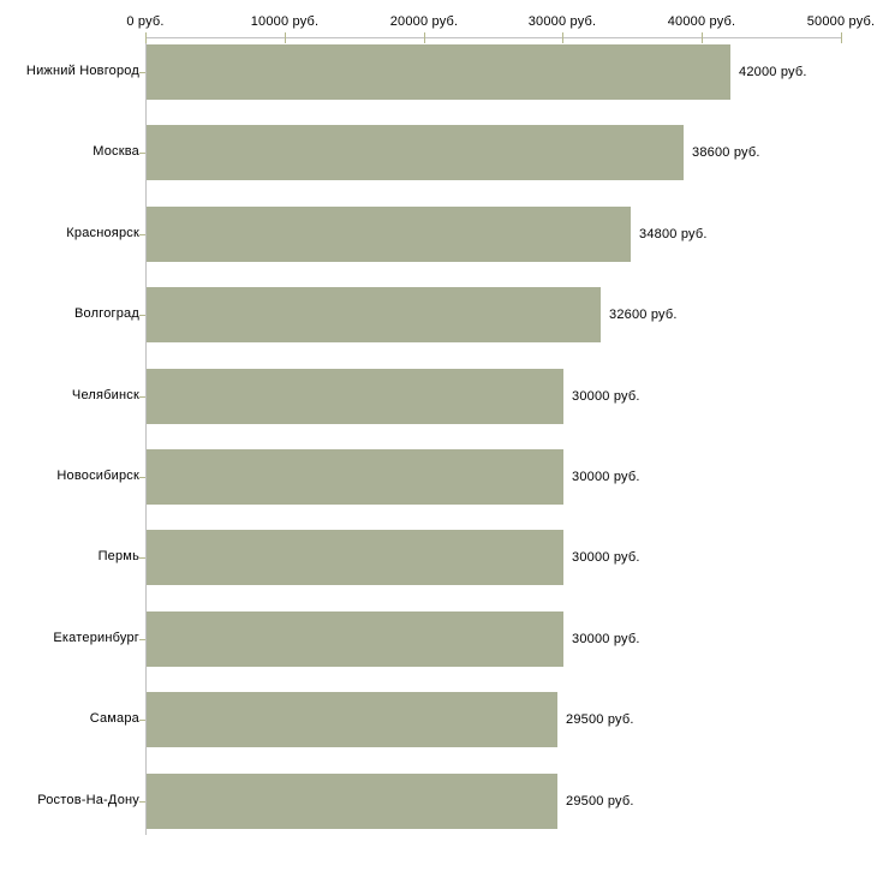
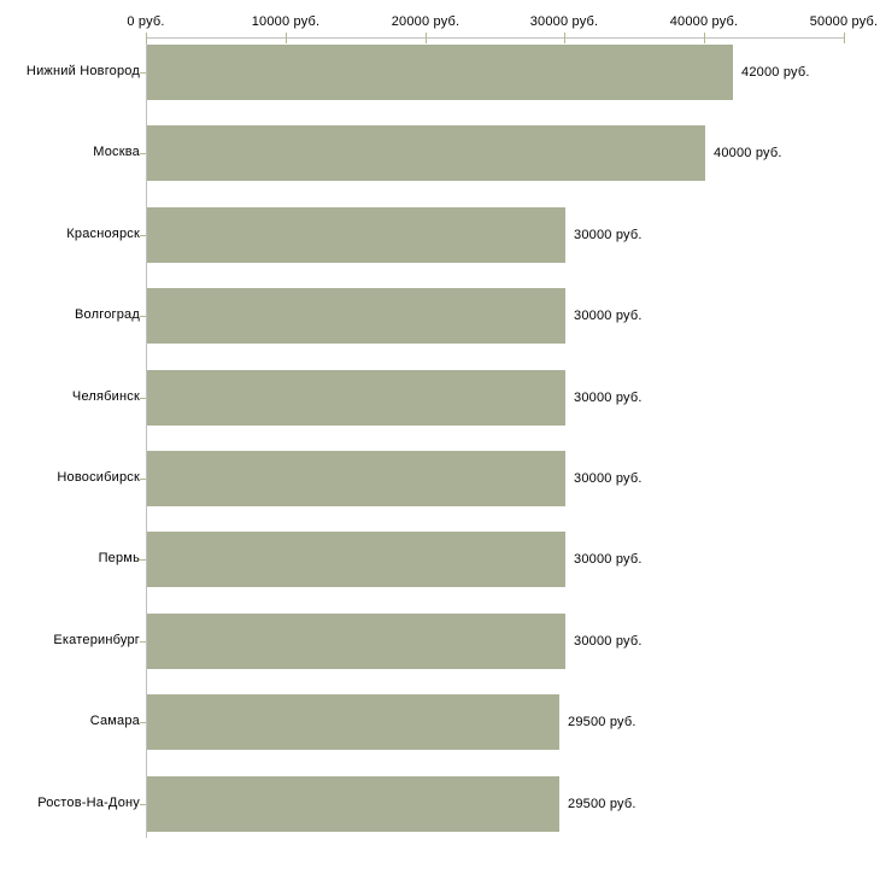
Москва: 38600 -> 40000
Красноярск: 34800 -> 30000
Волгоград: 32600 -> 30000
